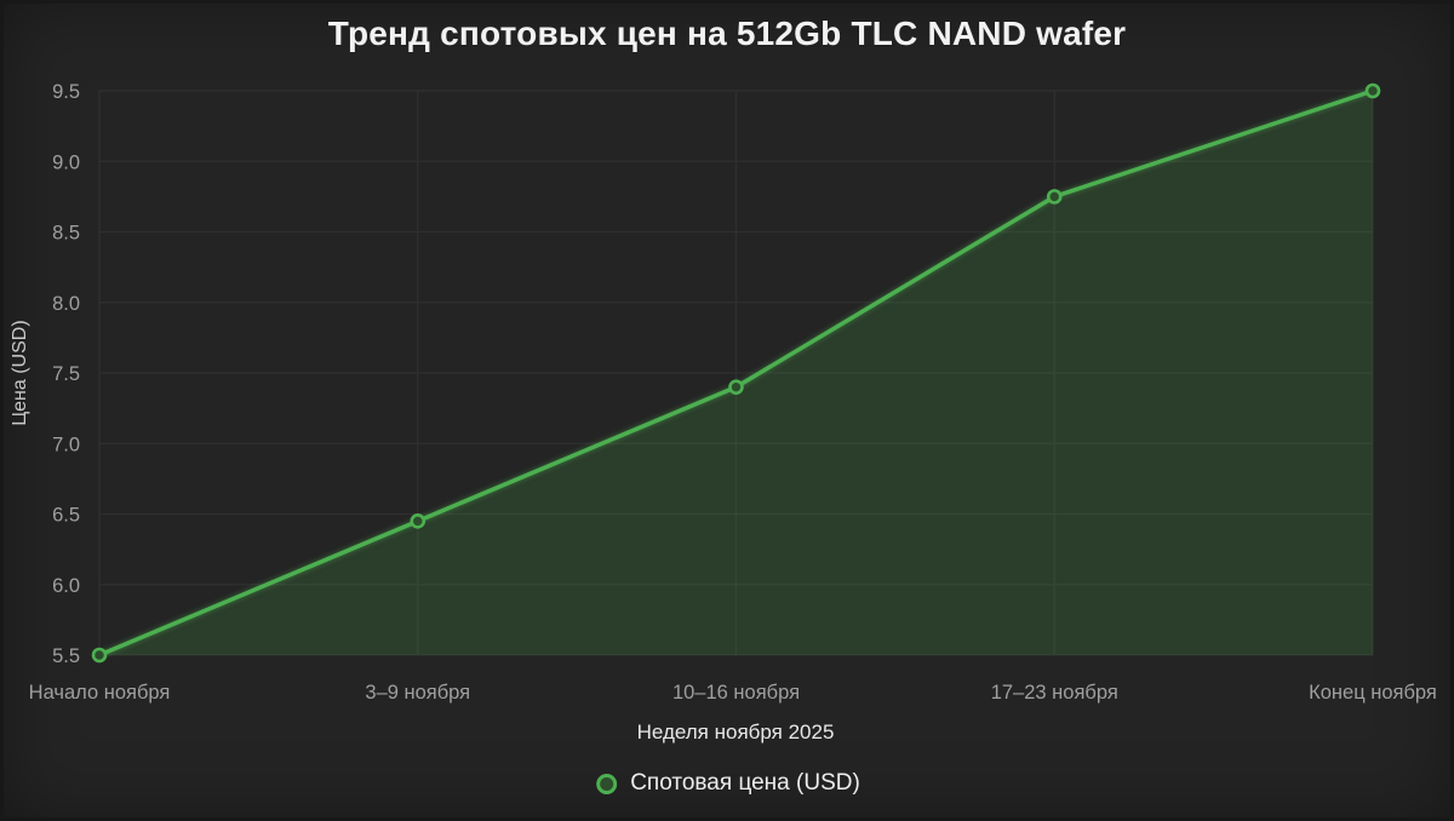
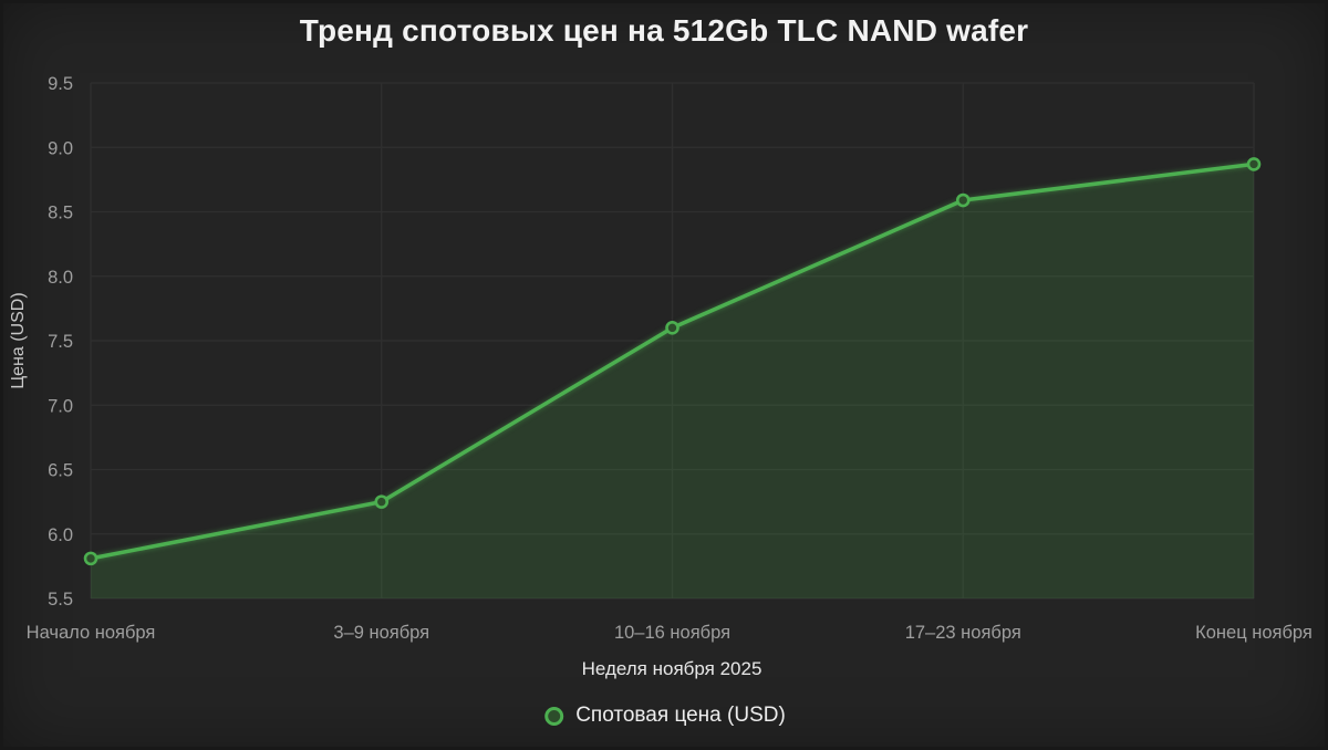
Начало ноября: 5.50 -> 5.81
3–9 ноября: 6.45 -> 6.25
10–16 ноября: 7.40 -> 7.60
17–23 ноября: 8.75 -> 8.59
Конец ноября: 9.50 -> 8.87
